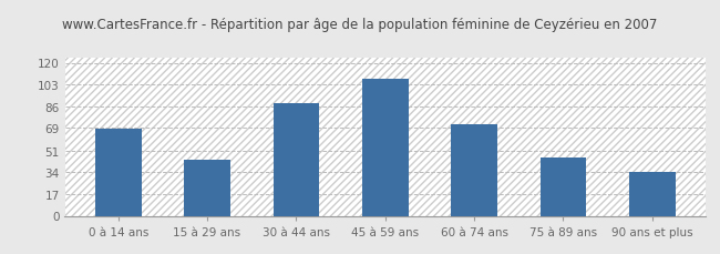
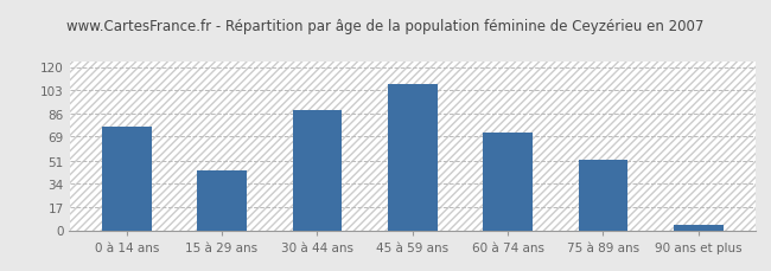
0 à 14 ans: 68 -> 76
75 à 89 ans: 46 -> 52
90 ans et plus: 34 -> 4
